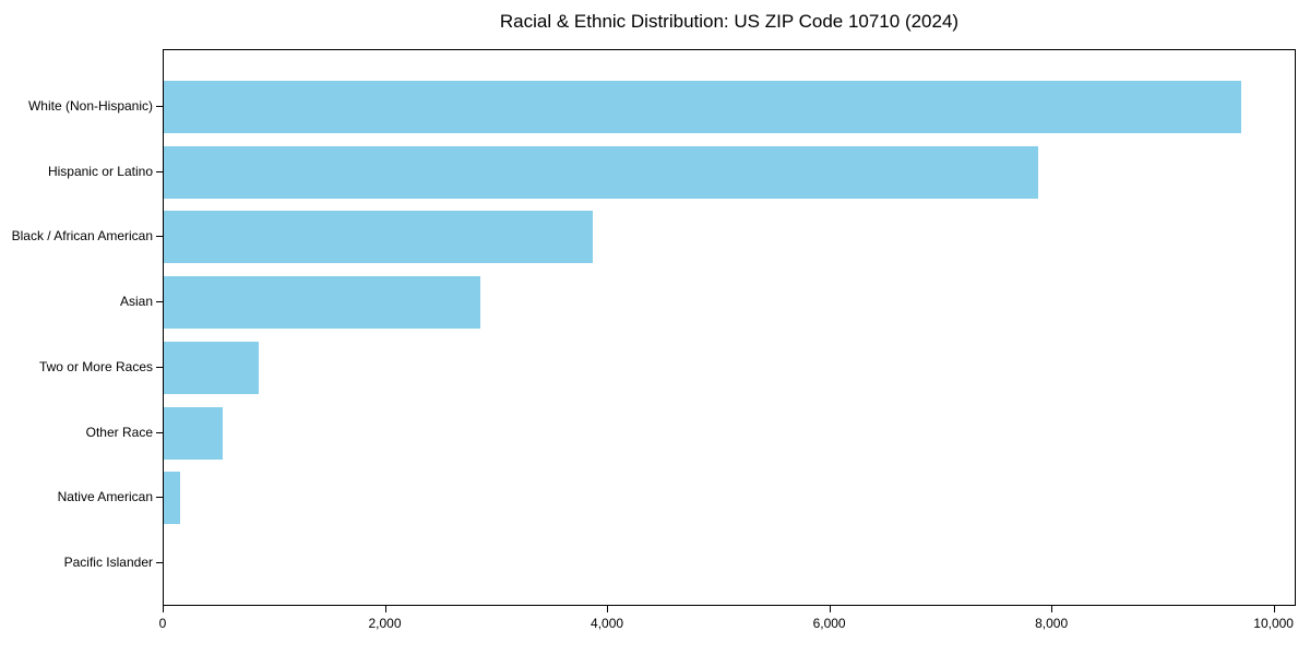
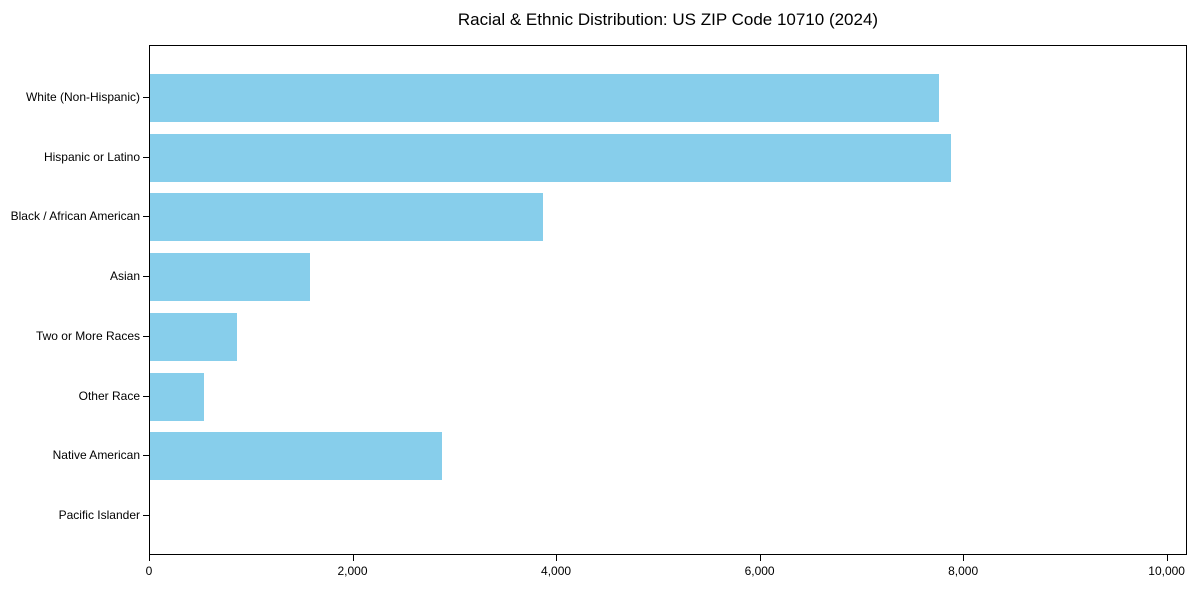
White (Non-Hispanic): 9700 -> 7750
Asian: 2850 -> 1570
Native American: 150 -> 2870
